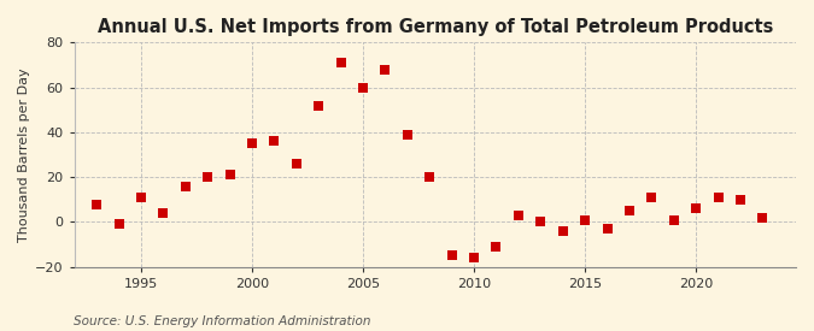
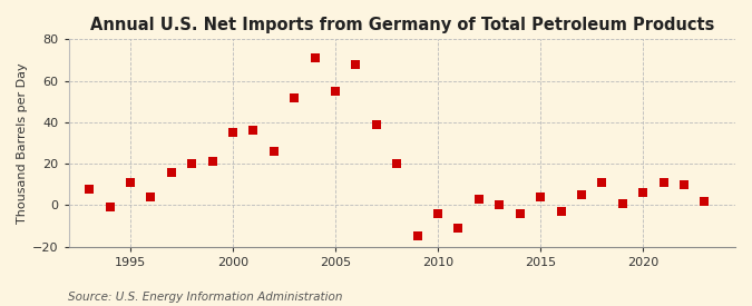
2005: 60 -> 55
2010: -16 -> -4
2015: 1 -> 4
